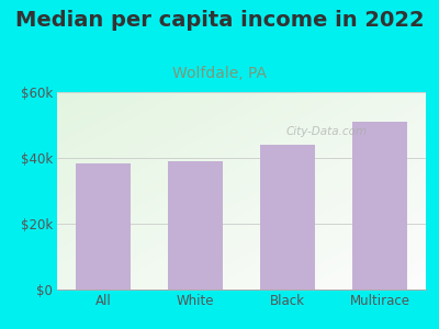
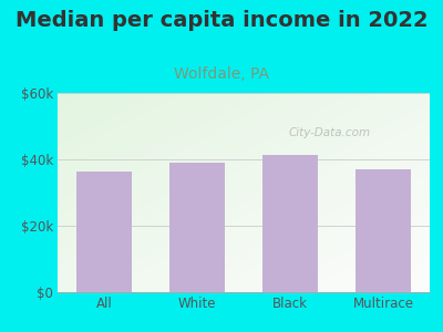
All: $38.5k -> $36.5k
Black: $44.0k -> $41.5k
Multirace: $51.0k -> $37.0k
